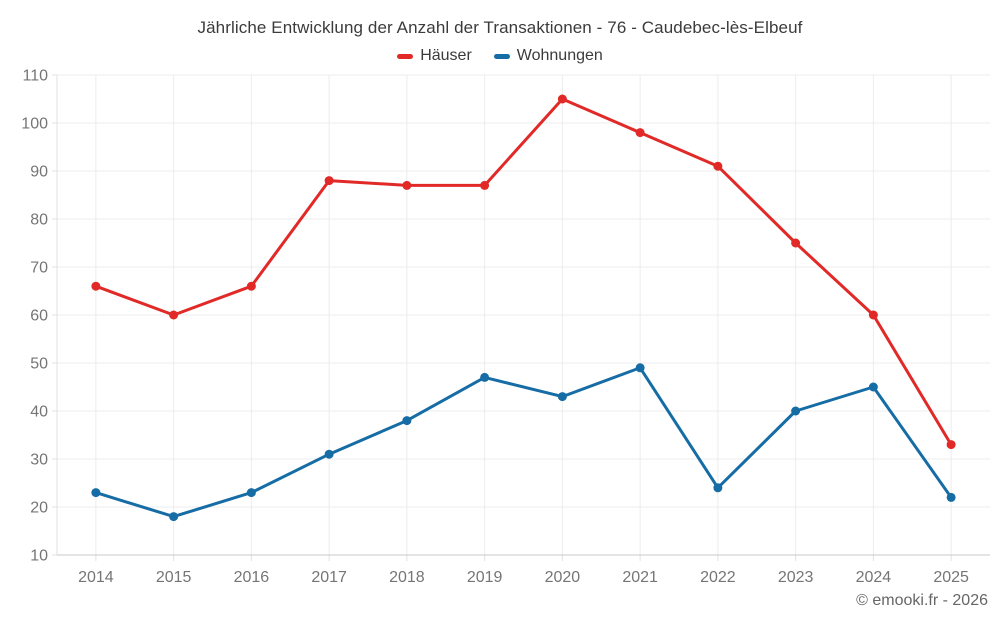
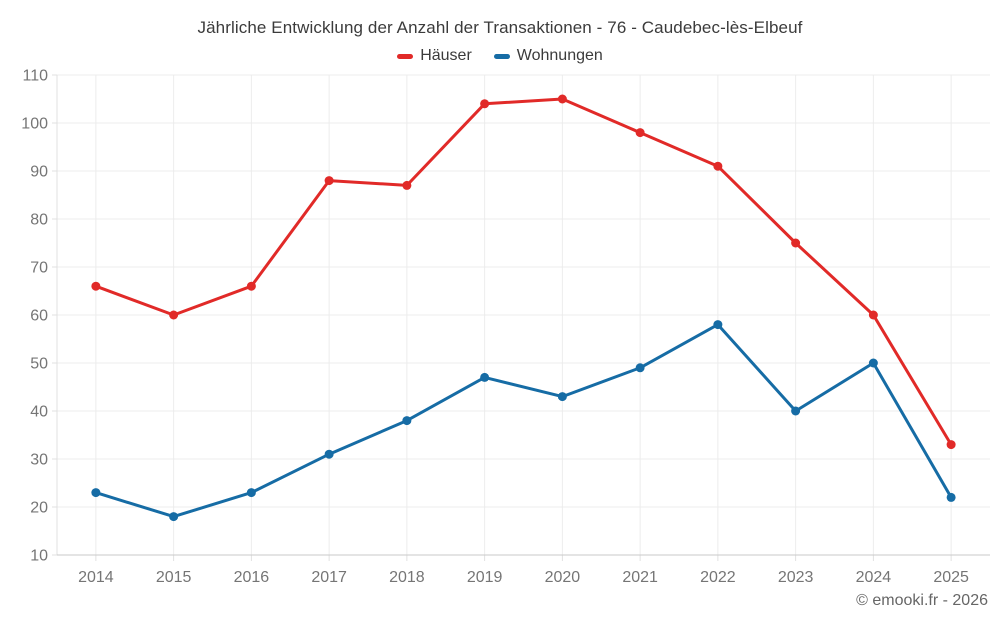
Häuser/2019: 87 -> 104
Wohnungen/2022: 24 -> 58
Wohnungen/2024: 45 -> 50
